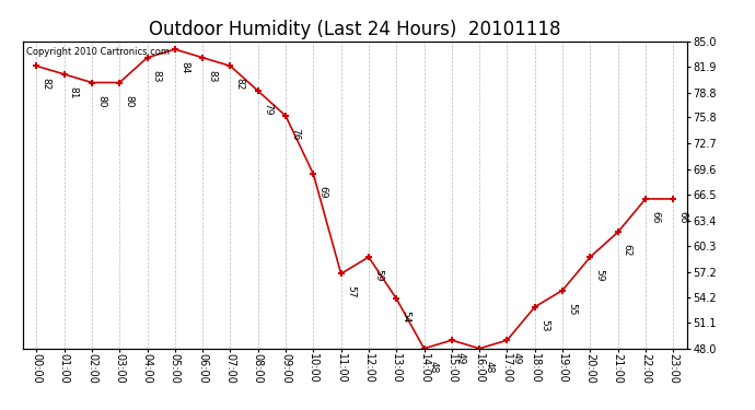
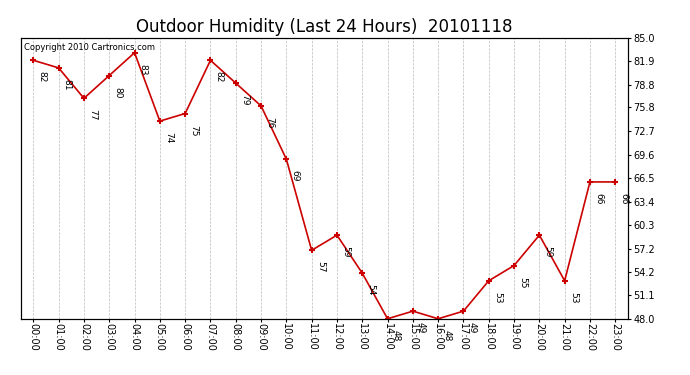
02:00: 80 -> 77
05:00: 84 -> 74
06:00: 83 -> 75
21:00: 62 -> 53
